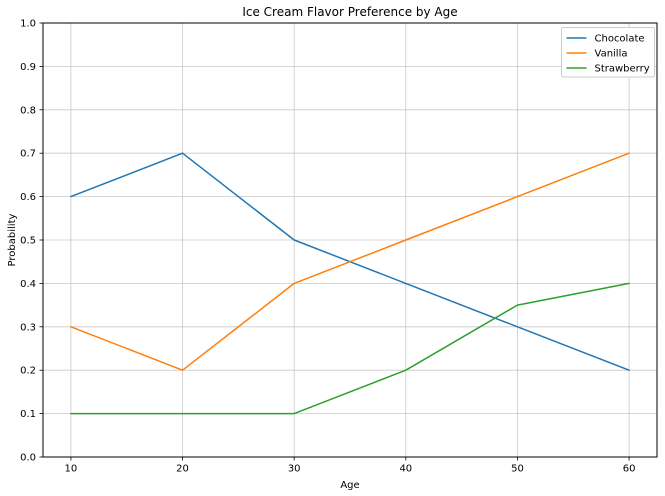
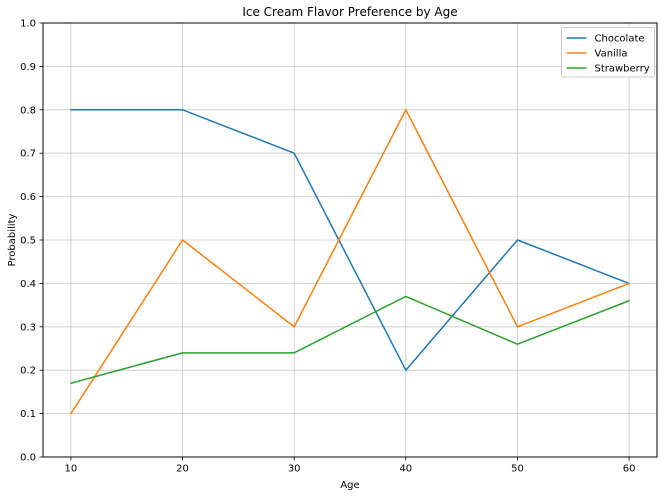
Chocolate/10: 0.6 -> 0.8
Vanilla/10: 0.3 -> 0.1
Strawberry/10: 0.10 -> 0.17
Chocolate/20: 0.7 -> 0.8
Vanilla/20: 0.2 -> 0.5
Strawberry/20: 0.10 -> 0.24
Chocolate/30: 0.5 -> 0.7
Vanilla/30: 0.4 -> 0.3
Strawberry/30: 0.10 -> 0.24
Chocolate/40: 0.4 -> 0.2
Vanilla/40: 0.5 -> 0.8
Strawberry/40: 0.20 -> 0.37
Chocolate/50: 0.3 -> 0.5
Vanilla/50: 0.6 -> 0.3
Strawberry/50: 0.35 -> 0.26
Chocolate/60: 0.2 -> 0.4
Vanilla/60: 0.7 -> 0.4
Strawberry/60: 0.40 -> 0.36
